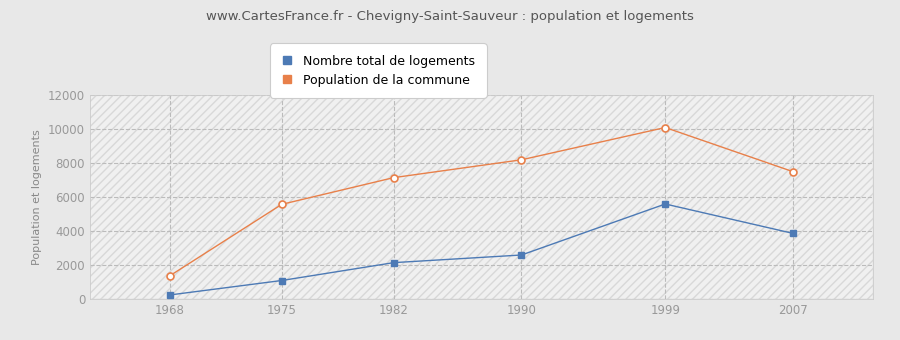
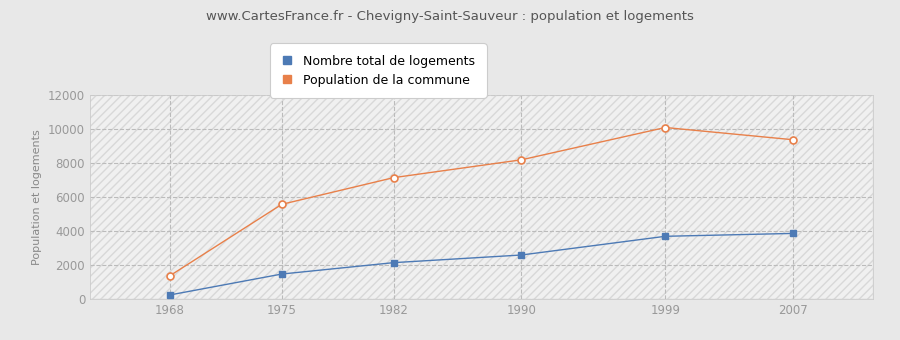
Nombre total de logements/1975: 1100 -> 1500
Nombre total de logements/1999: 5600 -> 3700
Population de la commune/2007: 7500 -> 9400
